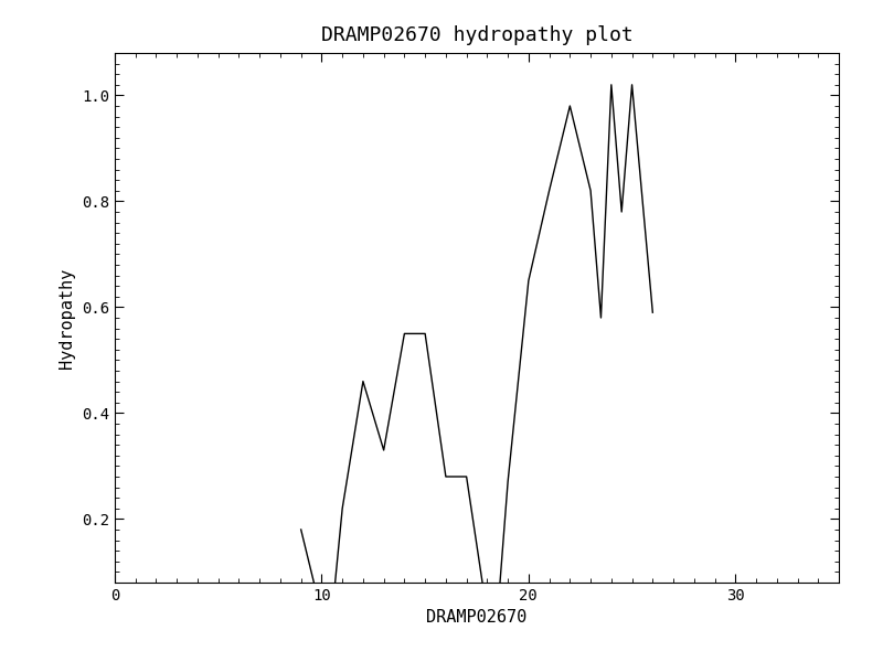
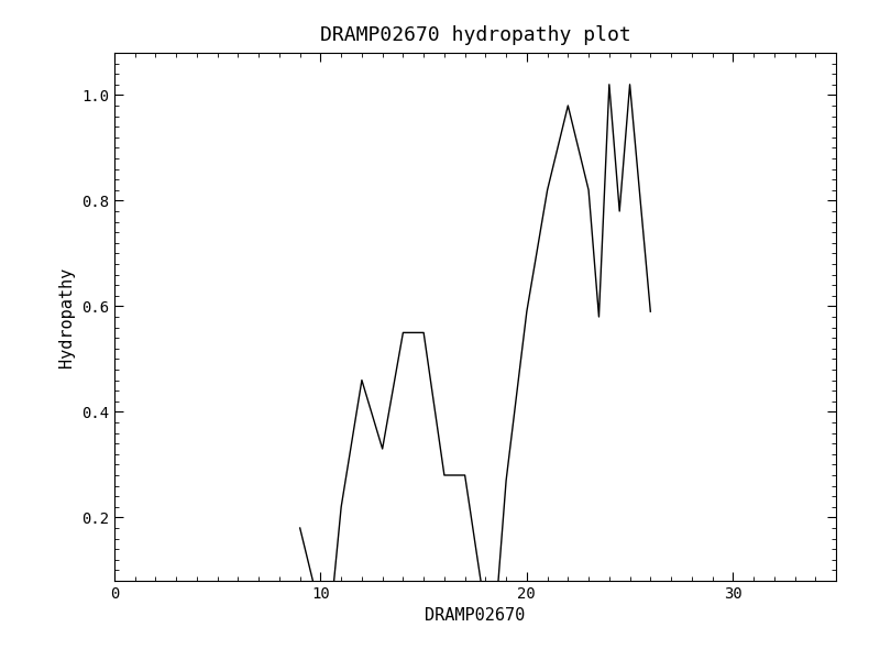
20: 0.65 -> 0.59
